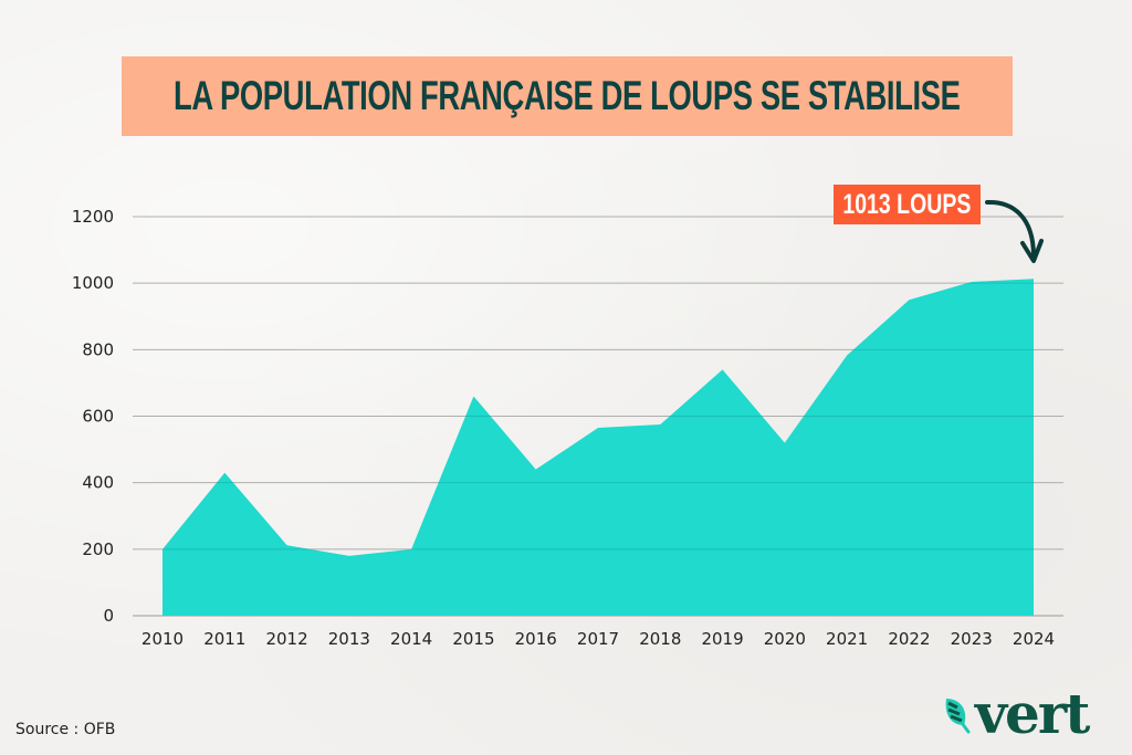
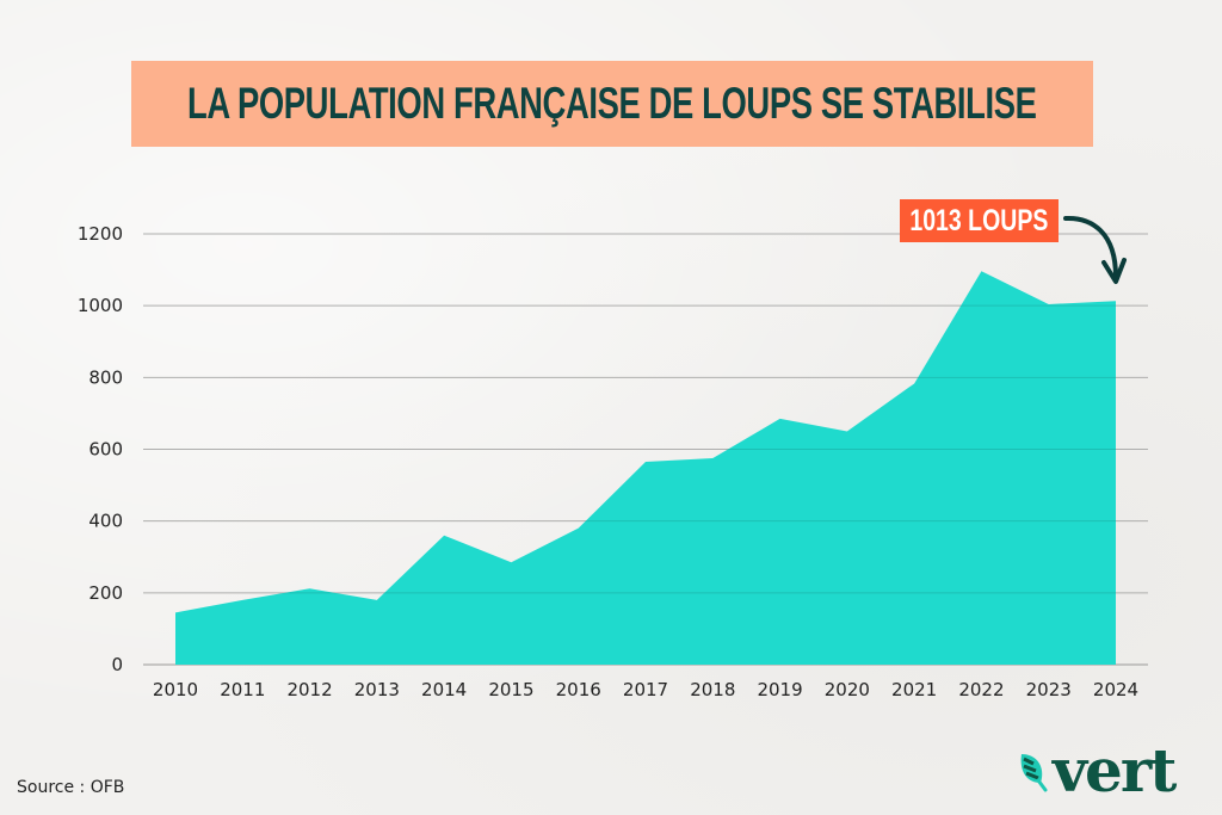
2010: 200 -> 140
2011: 430 -> 180
2014: 200 -> 360
2015: 660 -> 280
2016: 440 -> 380
2019: 740 -> 680
2020: 520 -> 650
2022: 950 -> 1100
